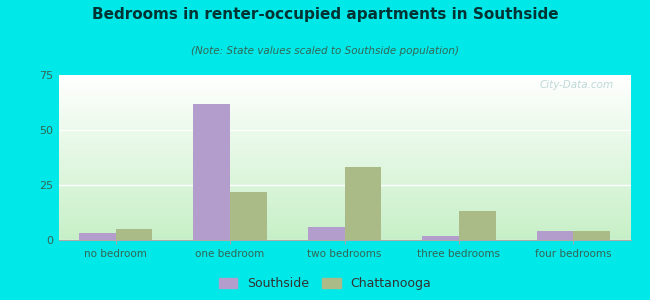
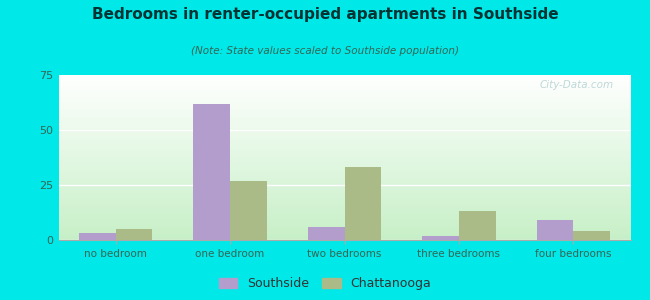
Chattanooga/one bedroom: 22 -> 27
Southside/four bedrooms: 4 -> 9
